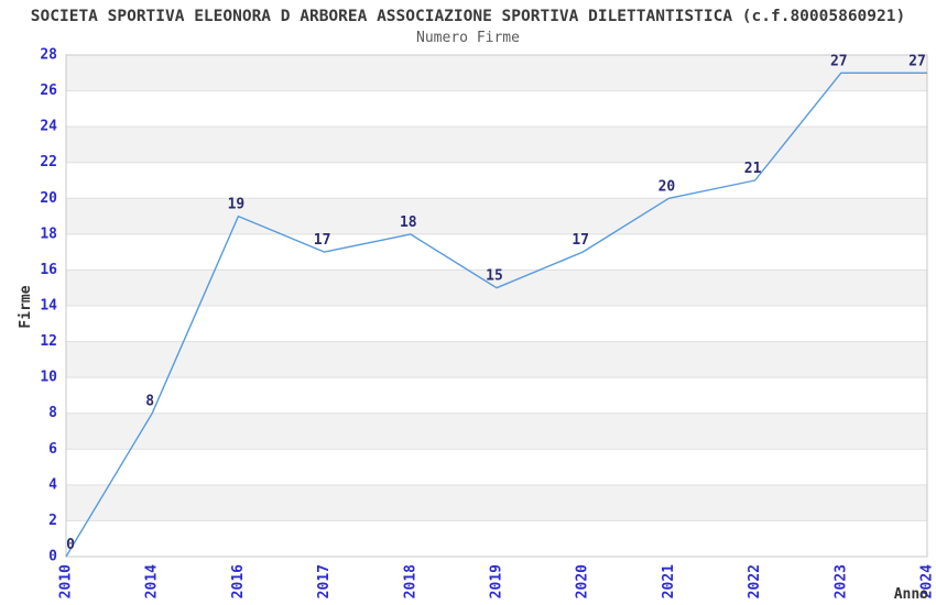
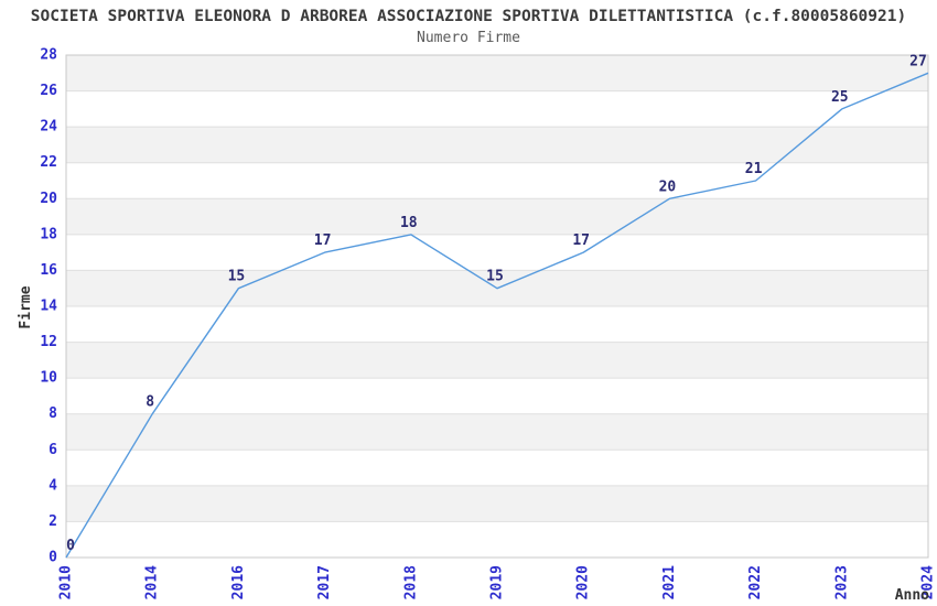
2016: 19 -> 15
2023: 27 -> 25
